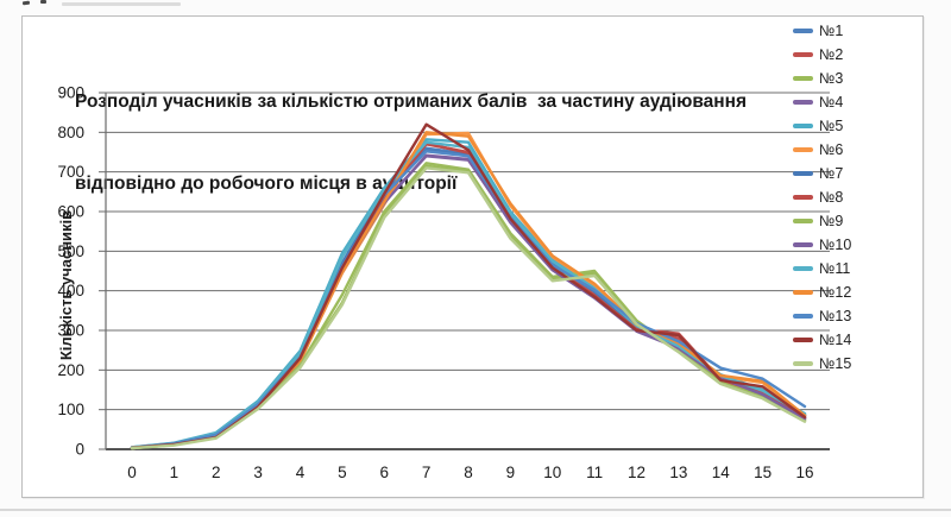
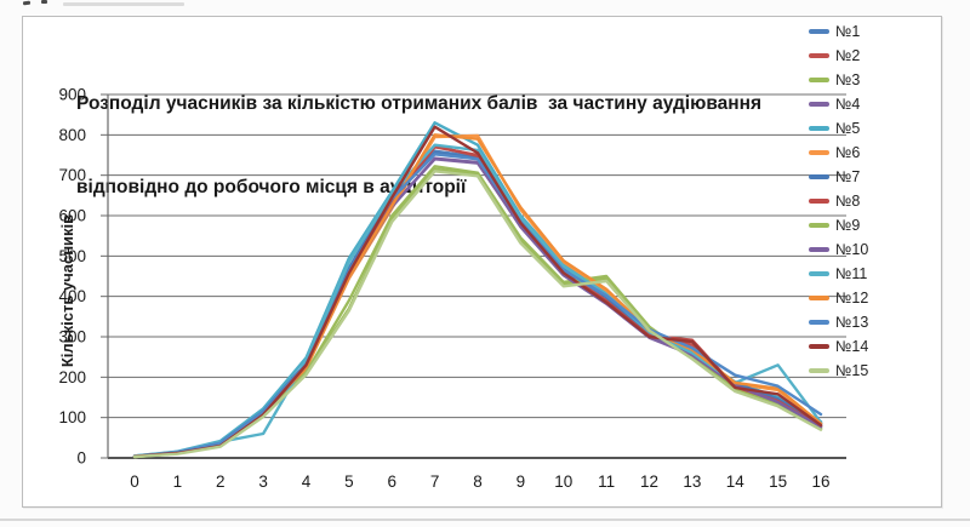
№11/3: 120 -> 60
№5/7: 780 -> 830
№11/15: 150 -> 230
